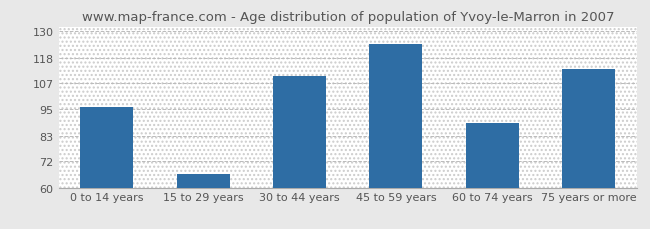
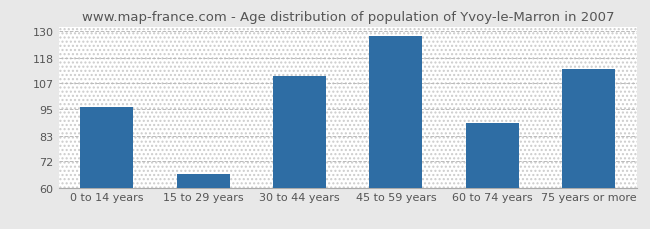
45 to 59 years: 124 -> 128
